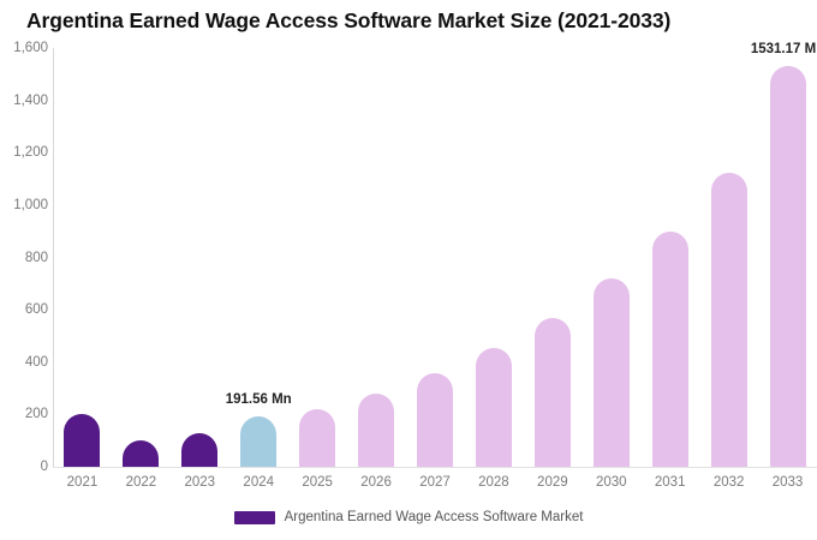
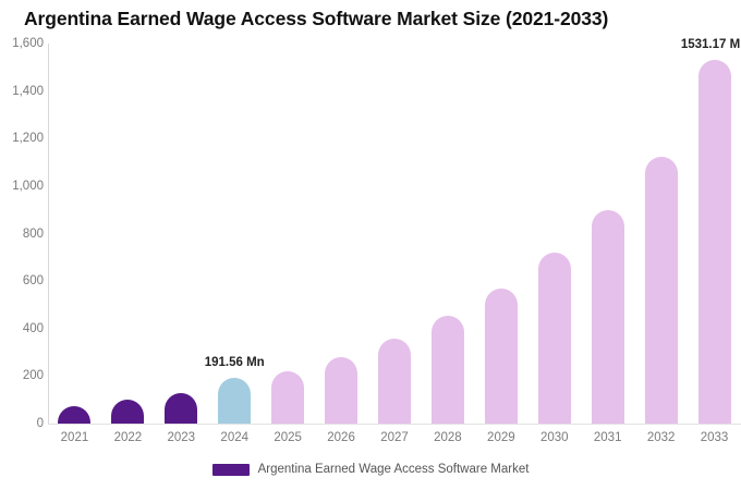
2021: 200 -> 80
